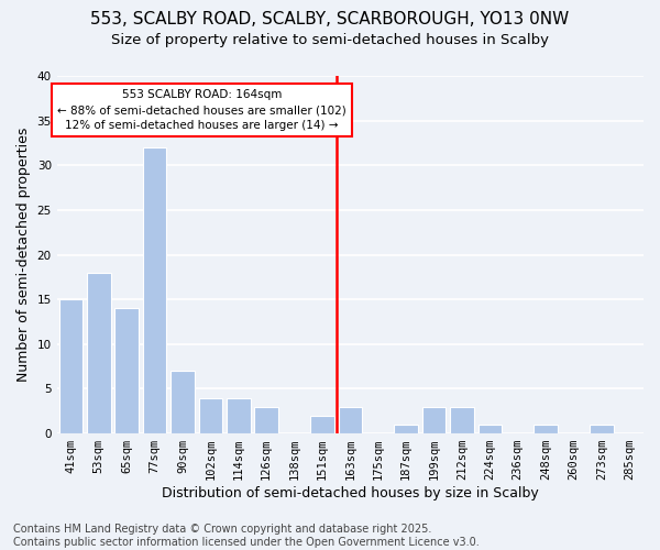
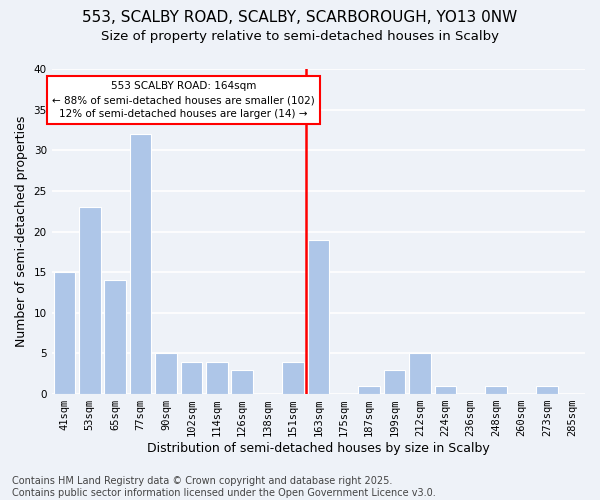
53sqm: 18 -> 23
90sqm: 7 -> 5
151sqm: 2 -> 4
163sqm: 3 -> 19
212sqm: 3 -> 5
